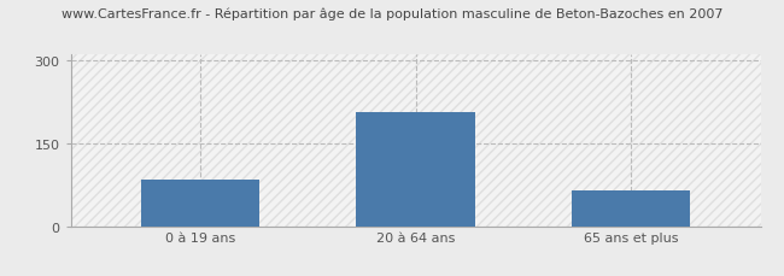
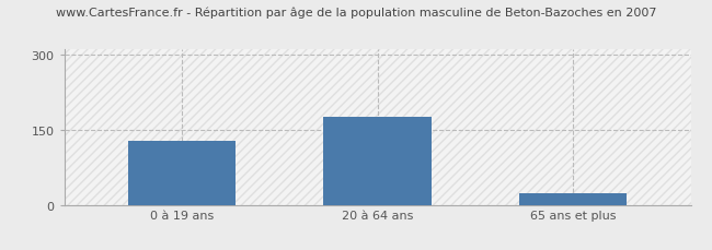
0 à 19 ans: 85 -> 128
20 à 64 ans: 205 -> 175
65 ans et plus: 65 -> 22
